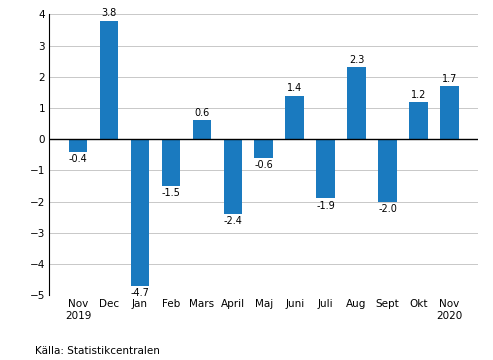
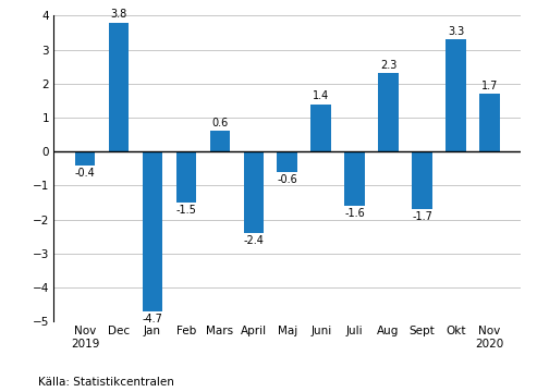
Juli: -1.9 -> -1.6
Sept: -2.0 -> -1.7
Okt: 1.2 -> 3.3
